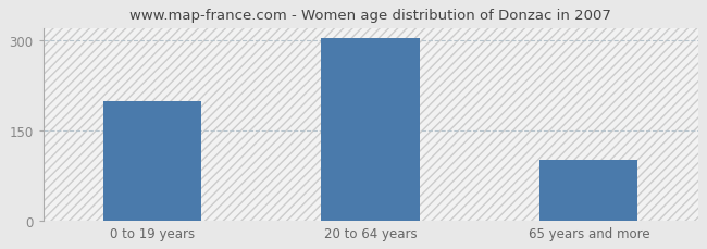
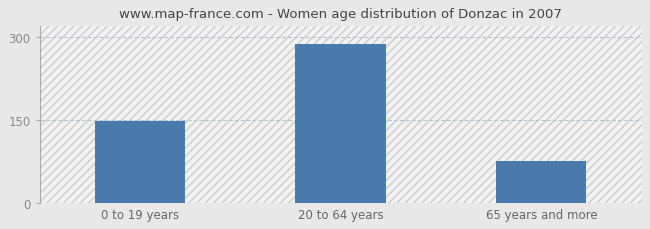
0 to 19 years: 198 -> 148
20 to 64 years: 304 -> 287
65 years and more: 100 -> 76
